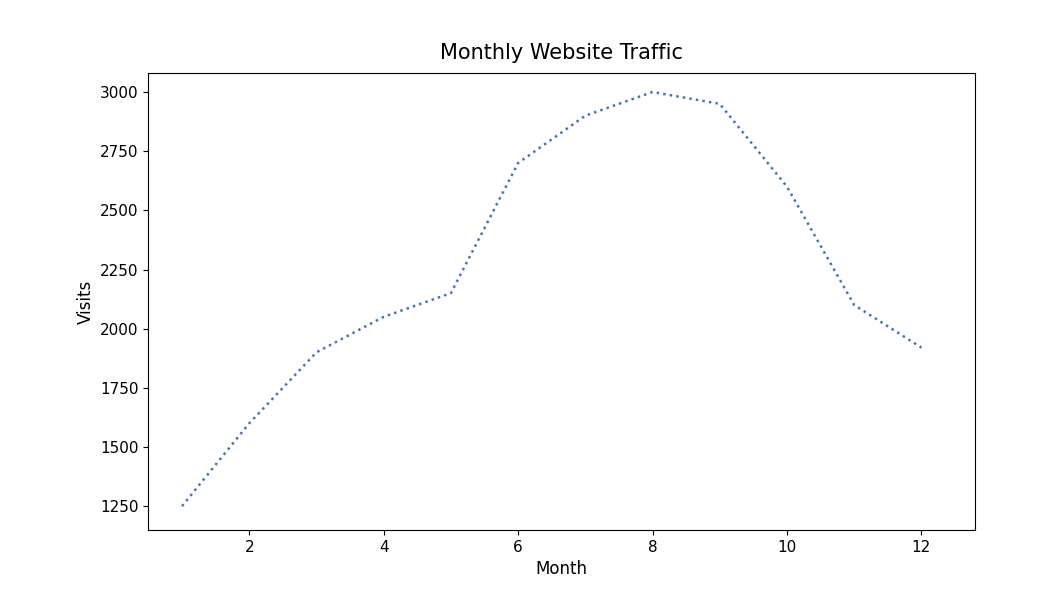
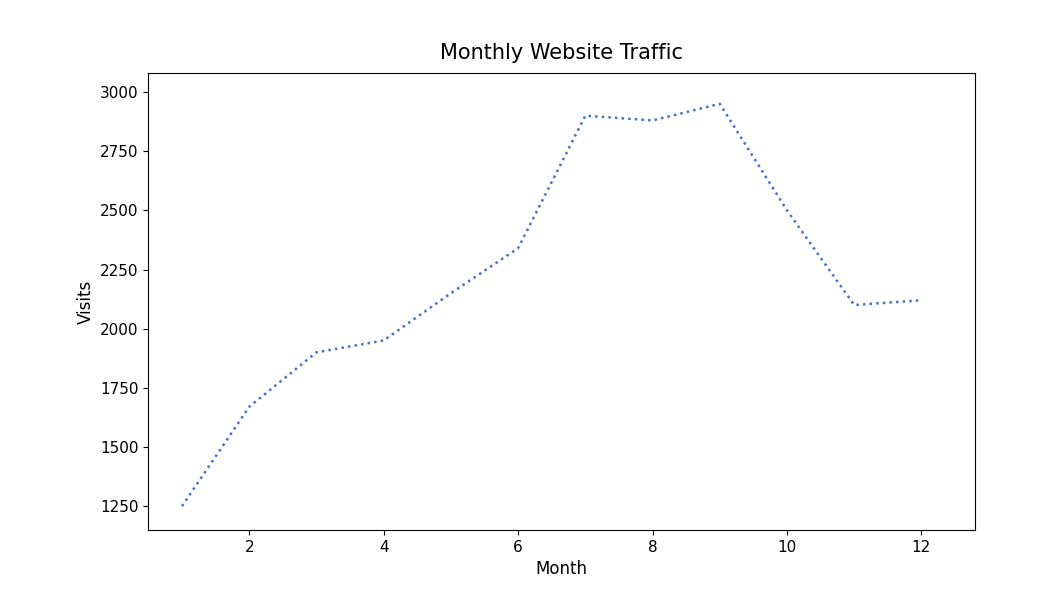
2: 1600 -> 1670
4: 2050 -> 1950
6: 2700 -> 2340
8: 3000 -> 2880
10: 2600 -> 2500
12: 1920 -> 2120
